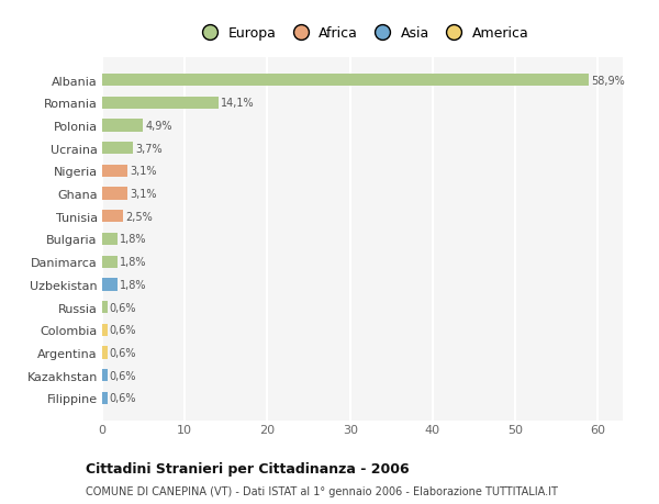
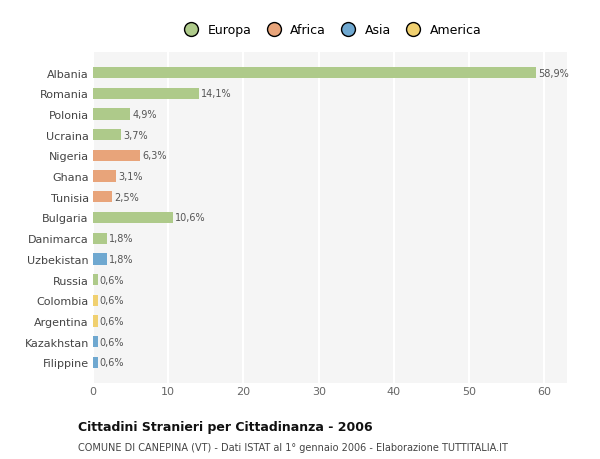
Nigeria: 3,1% -> 6,3%
Bulgaria: 1,8% -> 10,6%
